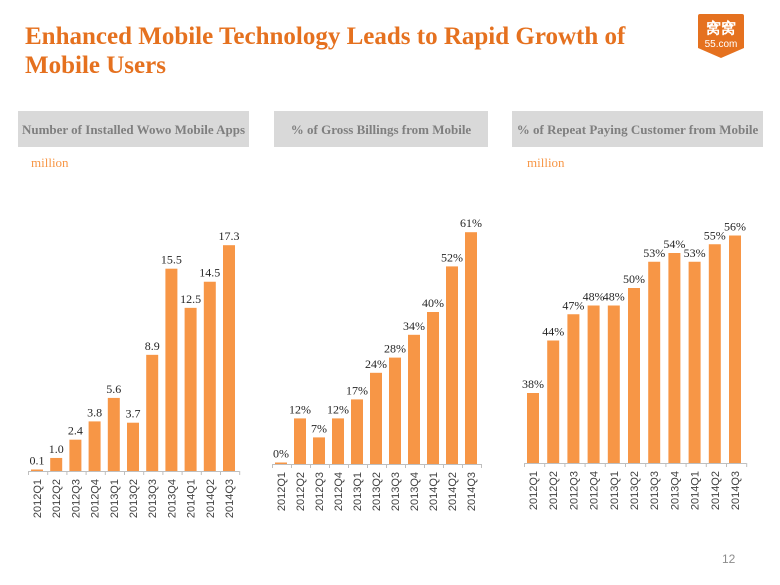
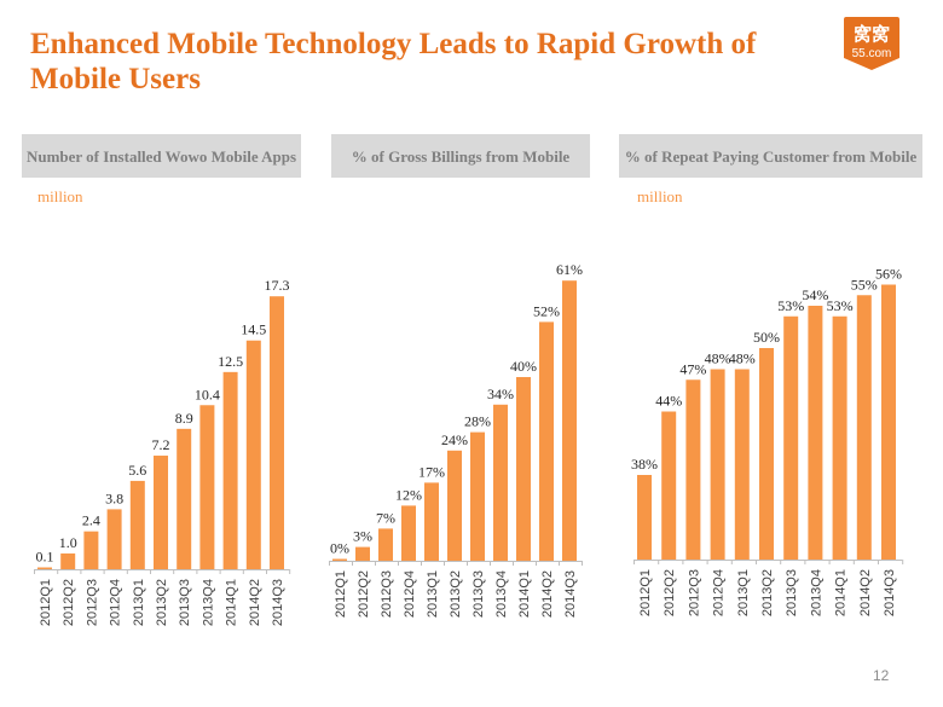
Number of Installed Wowo Mobile Apps/2013Q2: 3.7 -> 7.2
Number of Installed Wowo Mobile Apps/2013Q4: 15.5 -> 10.4
% of Gross Billings from Mobile/2012Q2: 12% -> 3%
